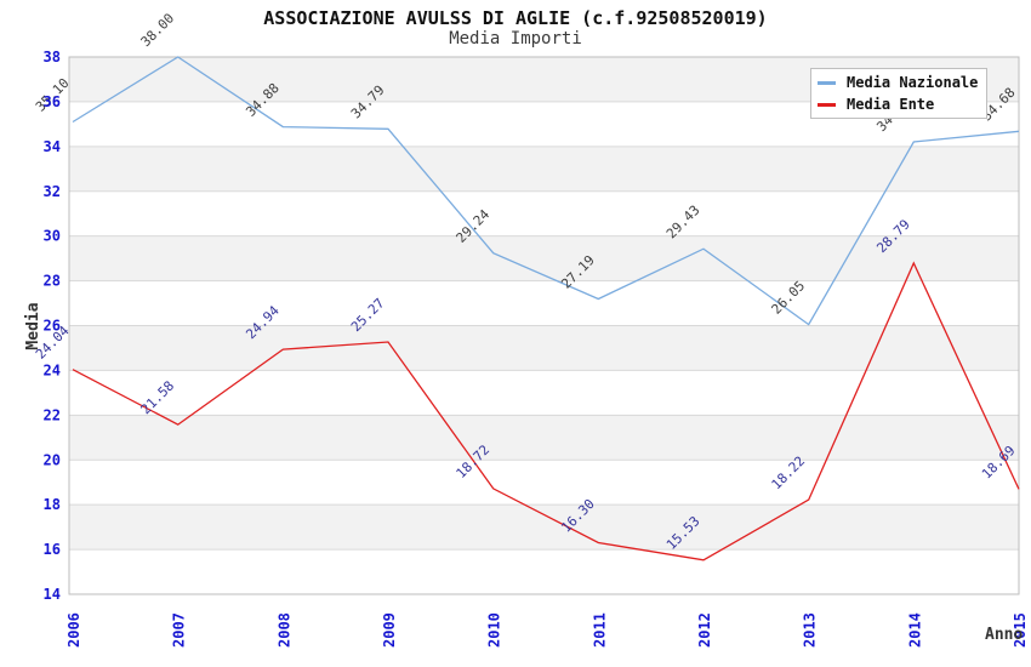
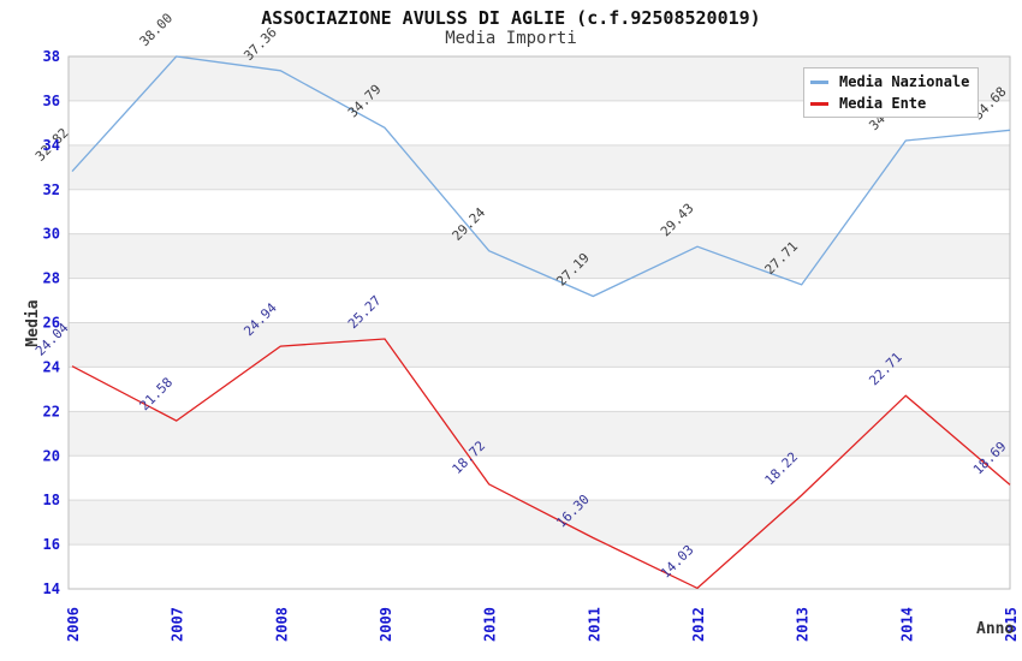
Media Nazionale/2006: 35.10 -> 32.82
Media Nazionale/2008: 34.88 -> 37.36
Media Ente/2012: 15.53 -> 14.03
Media Nazionale/2013: 26.05 -> 27.71
Media Ente/2014: 28.79 -> 22.71
